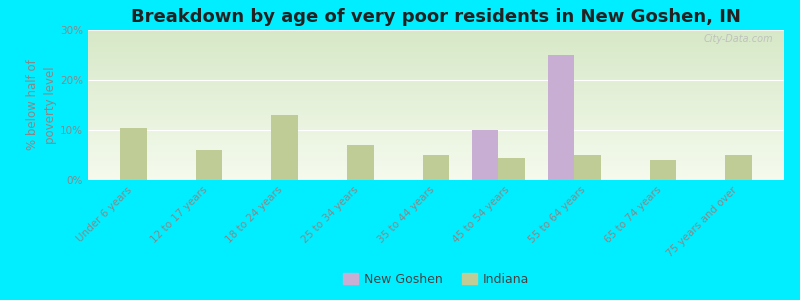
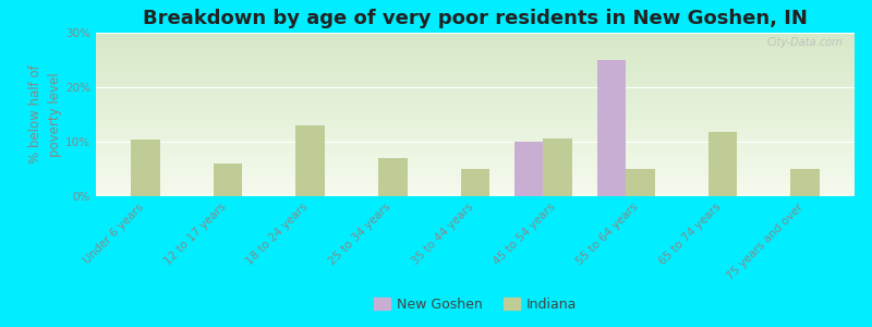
Indiana/45 to 54 years: 4.5% -> 10.6%
Indiana/65 to 74 years: 4.0% -> 11.8%
